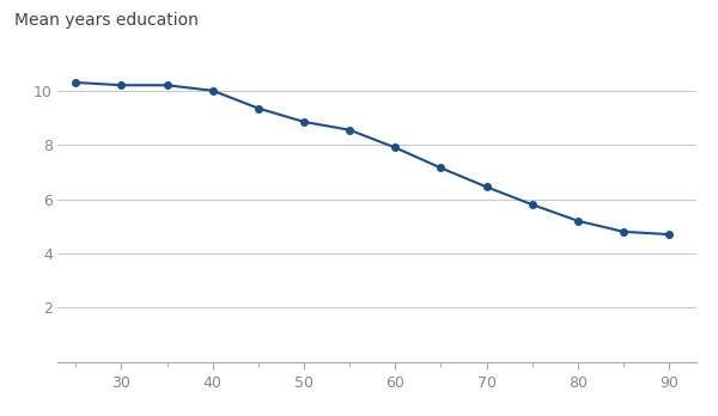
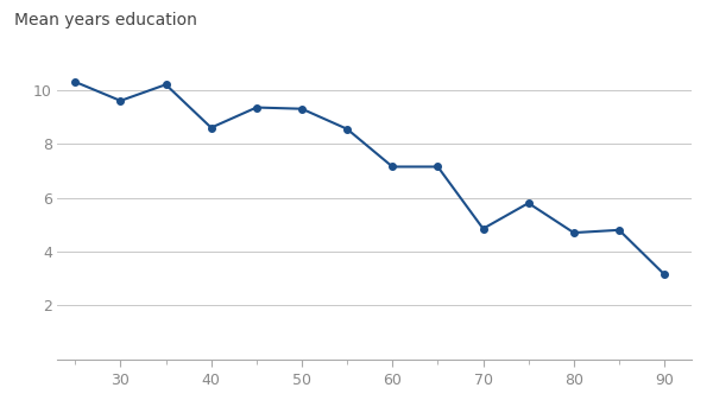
30: 10.20 -> 9.60
40: 10.00 -> 8.60
50: 8.85 -> 9.30
60: 7.90 -> 7.15
70: 6.45 -> 4.85
80: 5.20 -> 4.70
90: 4.70 -> 3.15
